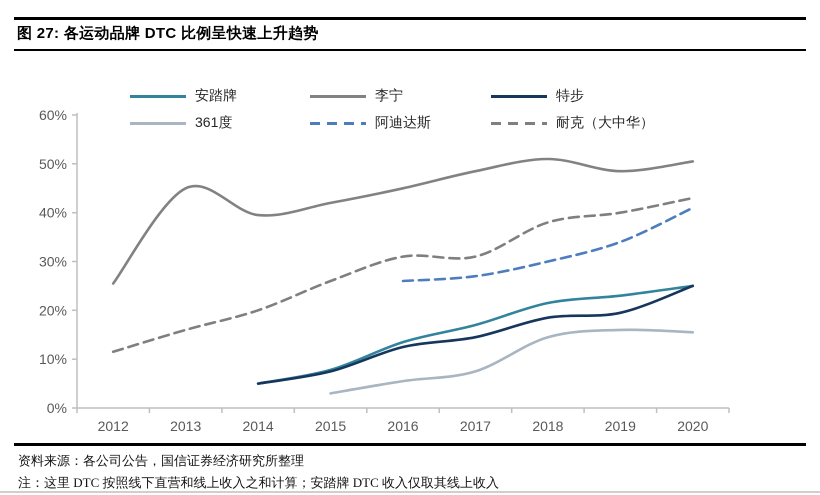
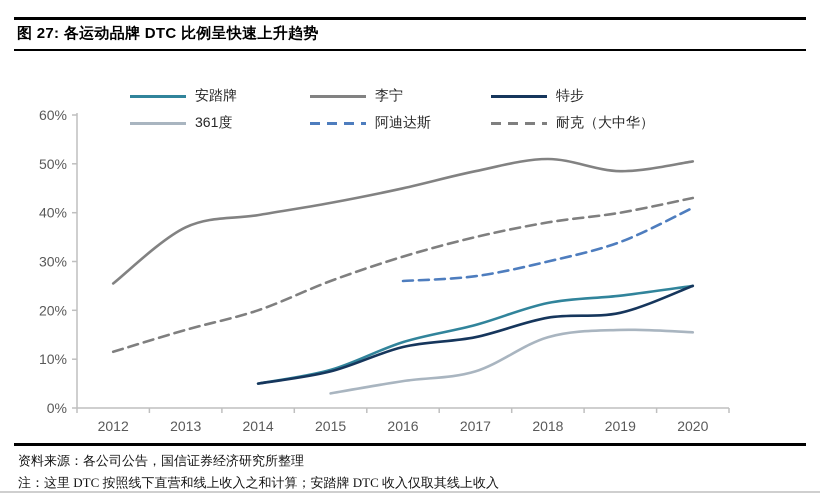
李宁/2013: 45% -> 37%
耐克（大中华）/2017: 31% -> 35%
